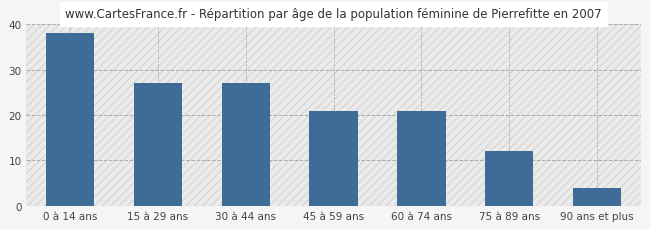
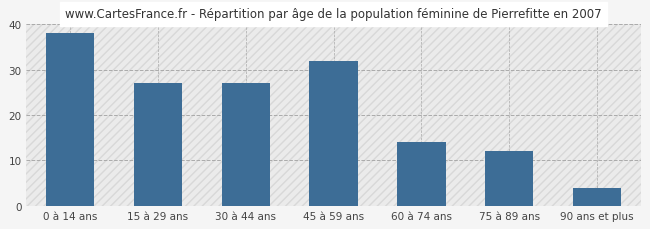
45 à 59 ans: 21 -> 32
60 à 74 ans: 21 -> 14
